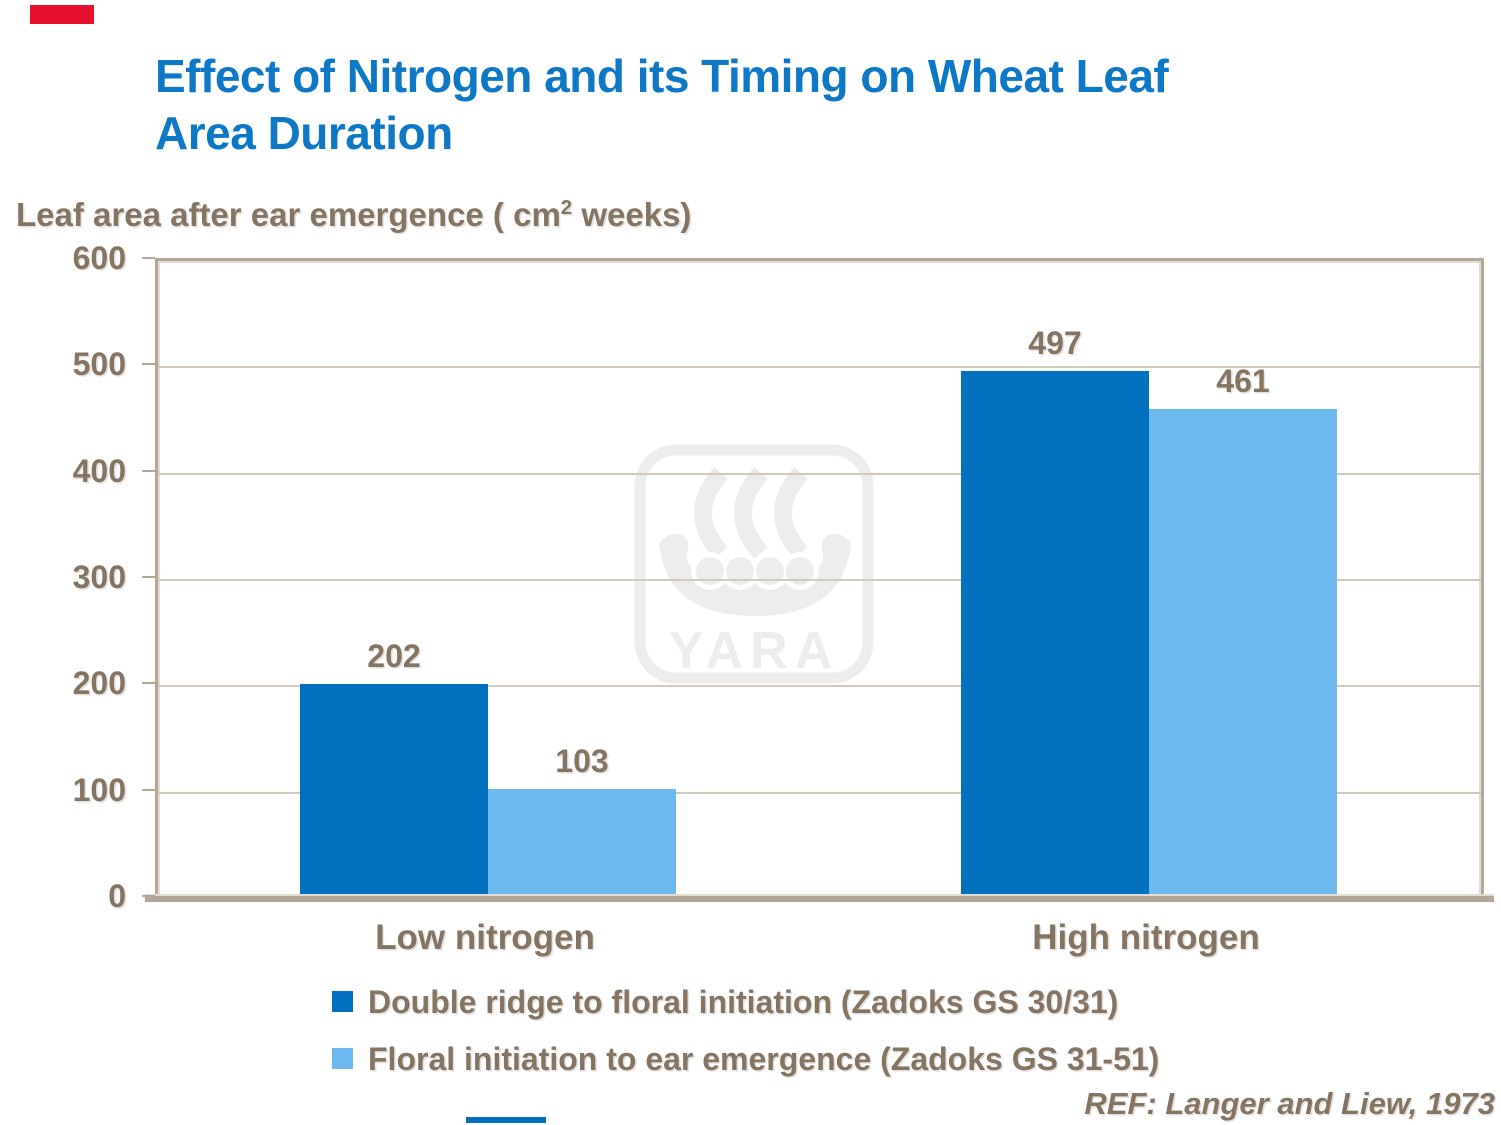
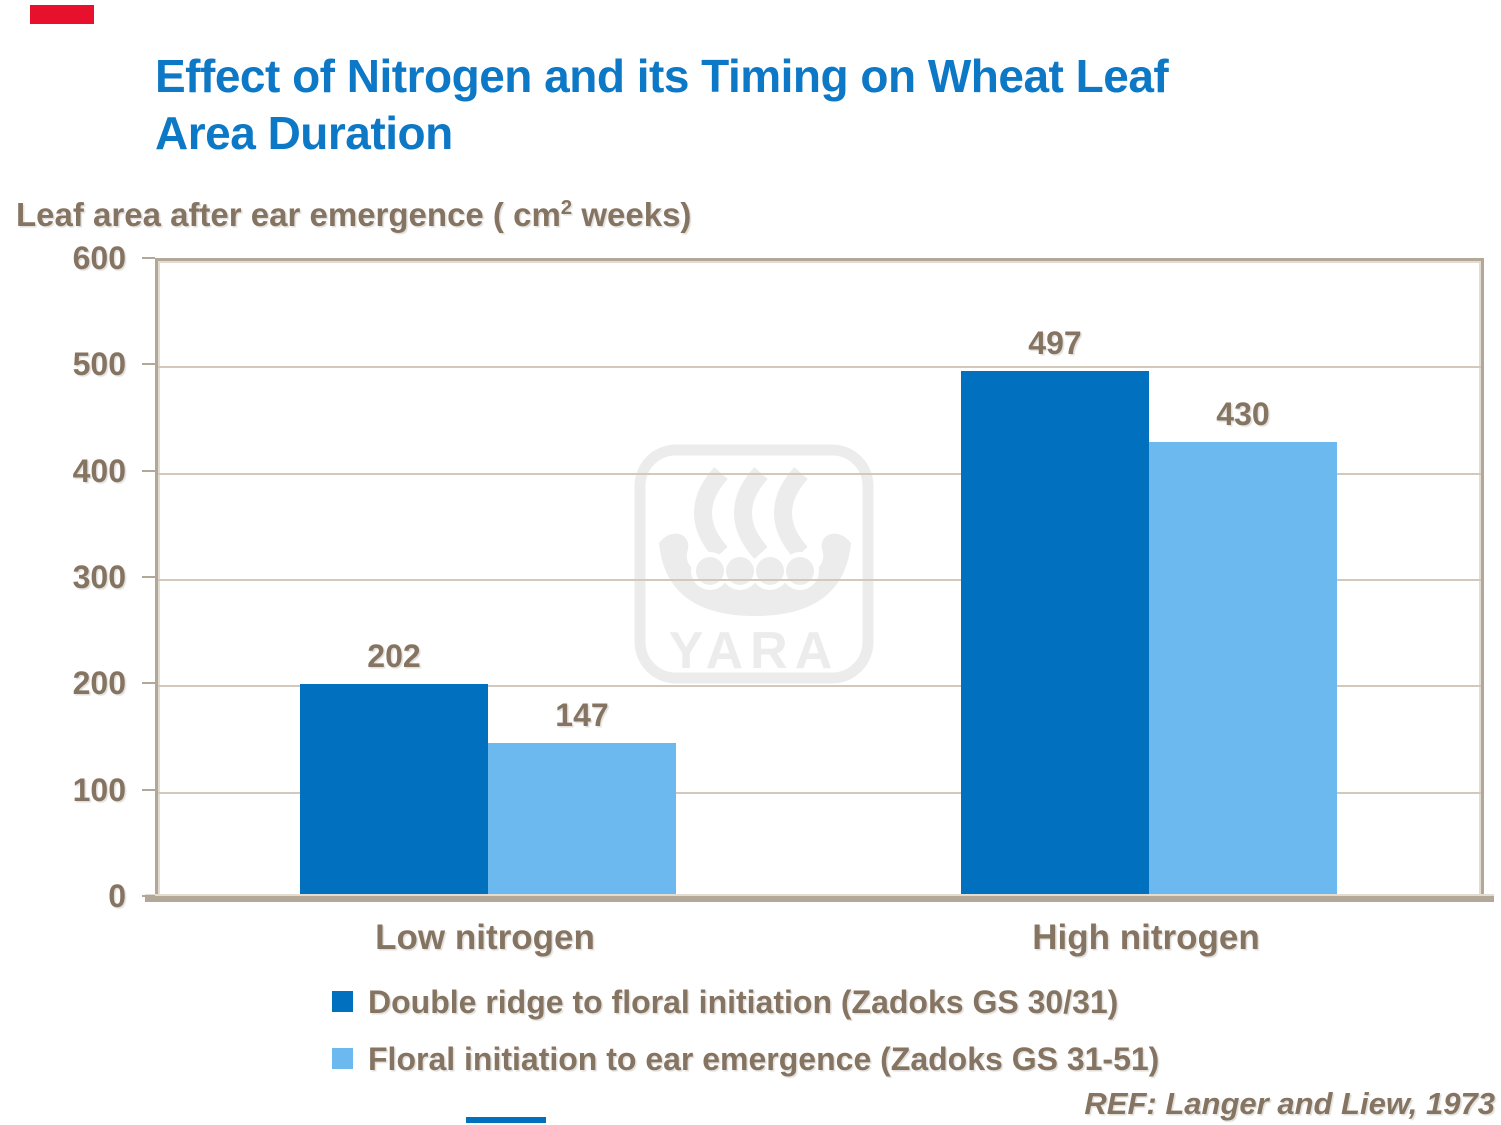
Floral initiation to ear emergence (Zadoks GS 31-51)/Low nitrogen: 103 -> 147
Floral initiation to ear emergence (Zadoks GS 31-51)/High nitrogen: 461 -> 430
